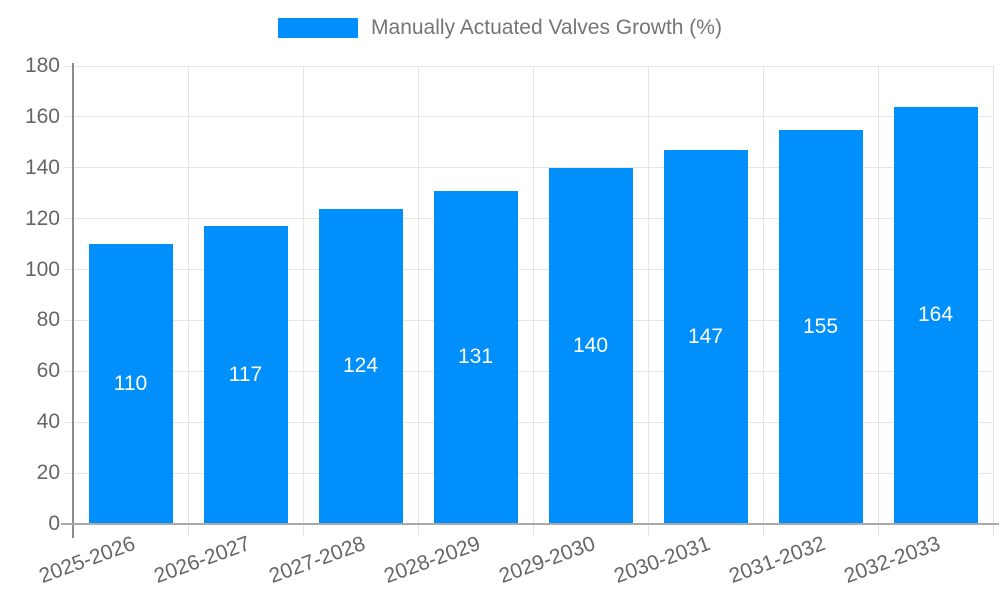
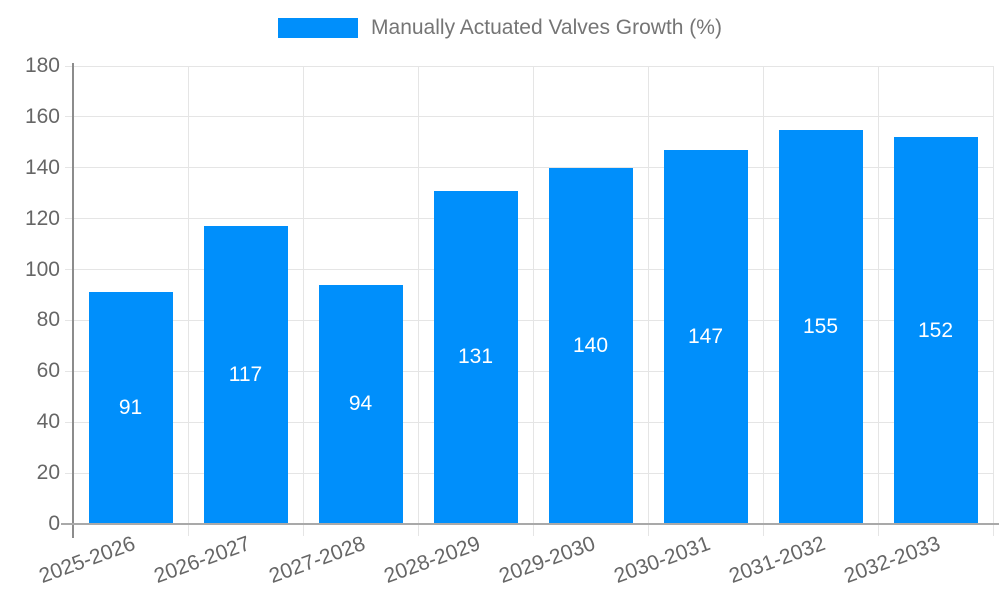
2025-2026: 110 -> 91
2027-2028: 124 -> 94
2032-2033: 164 -> 152
